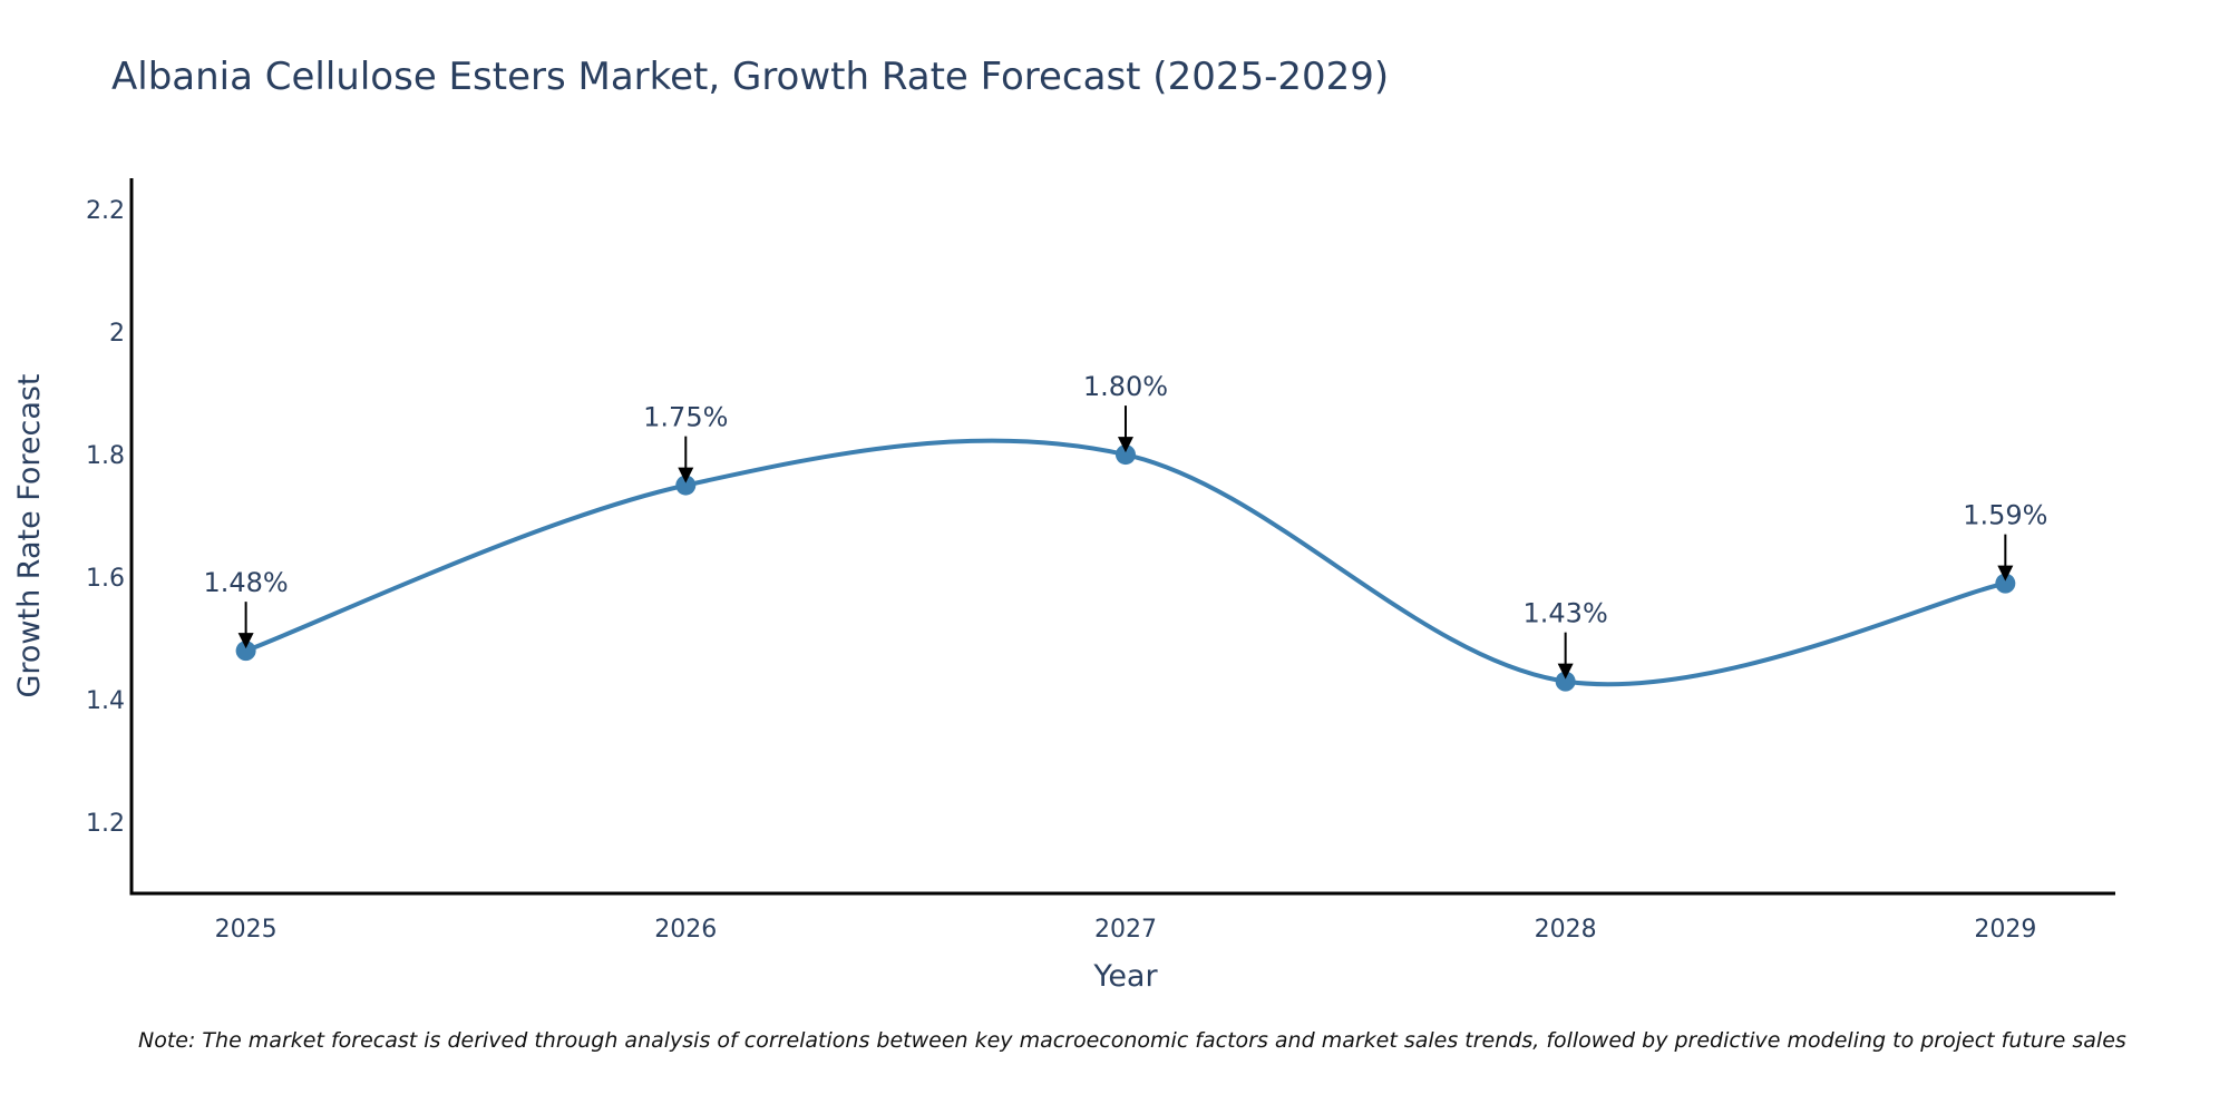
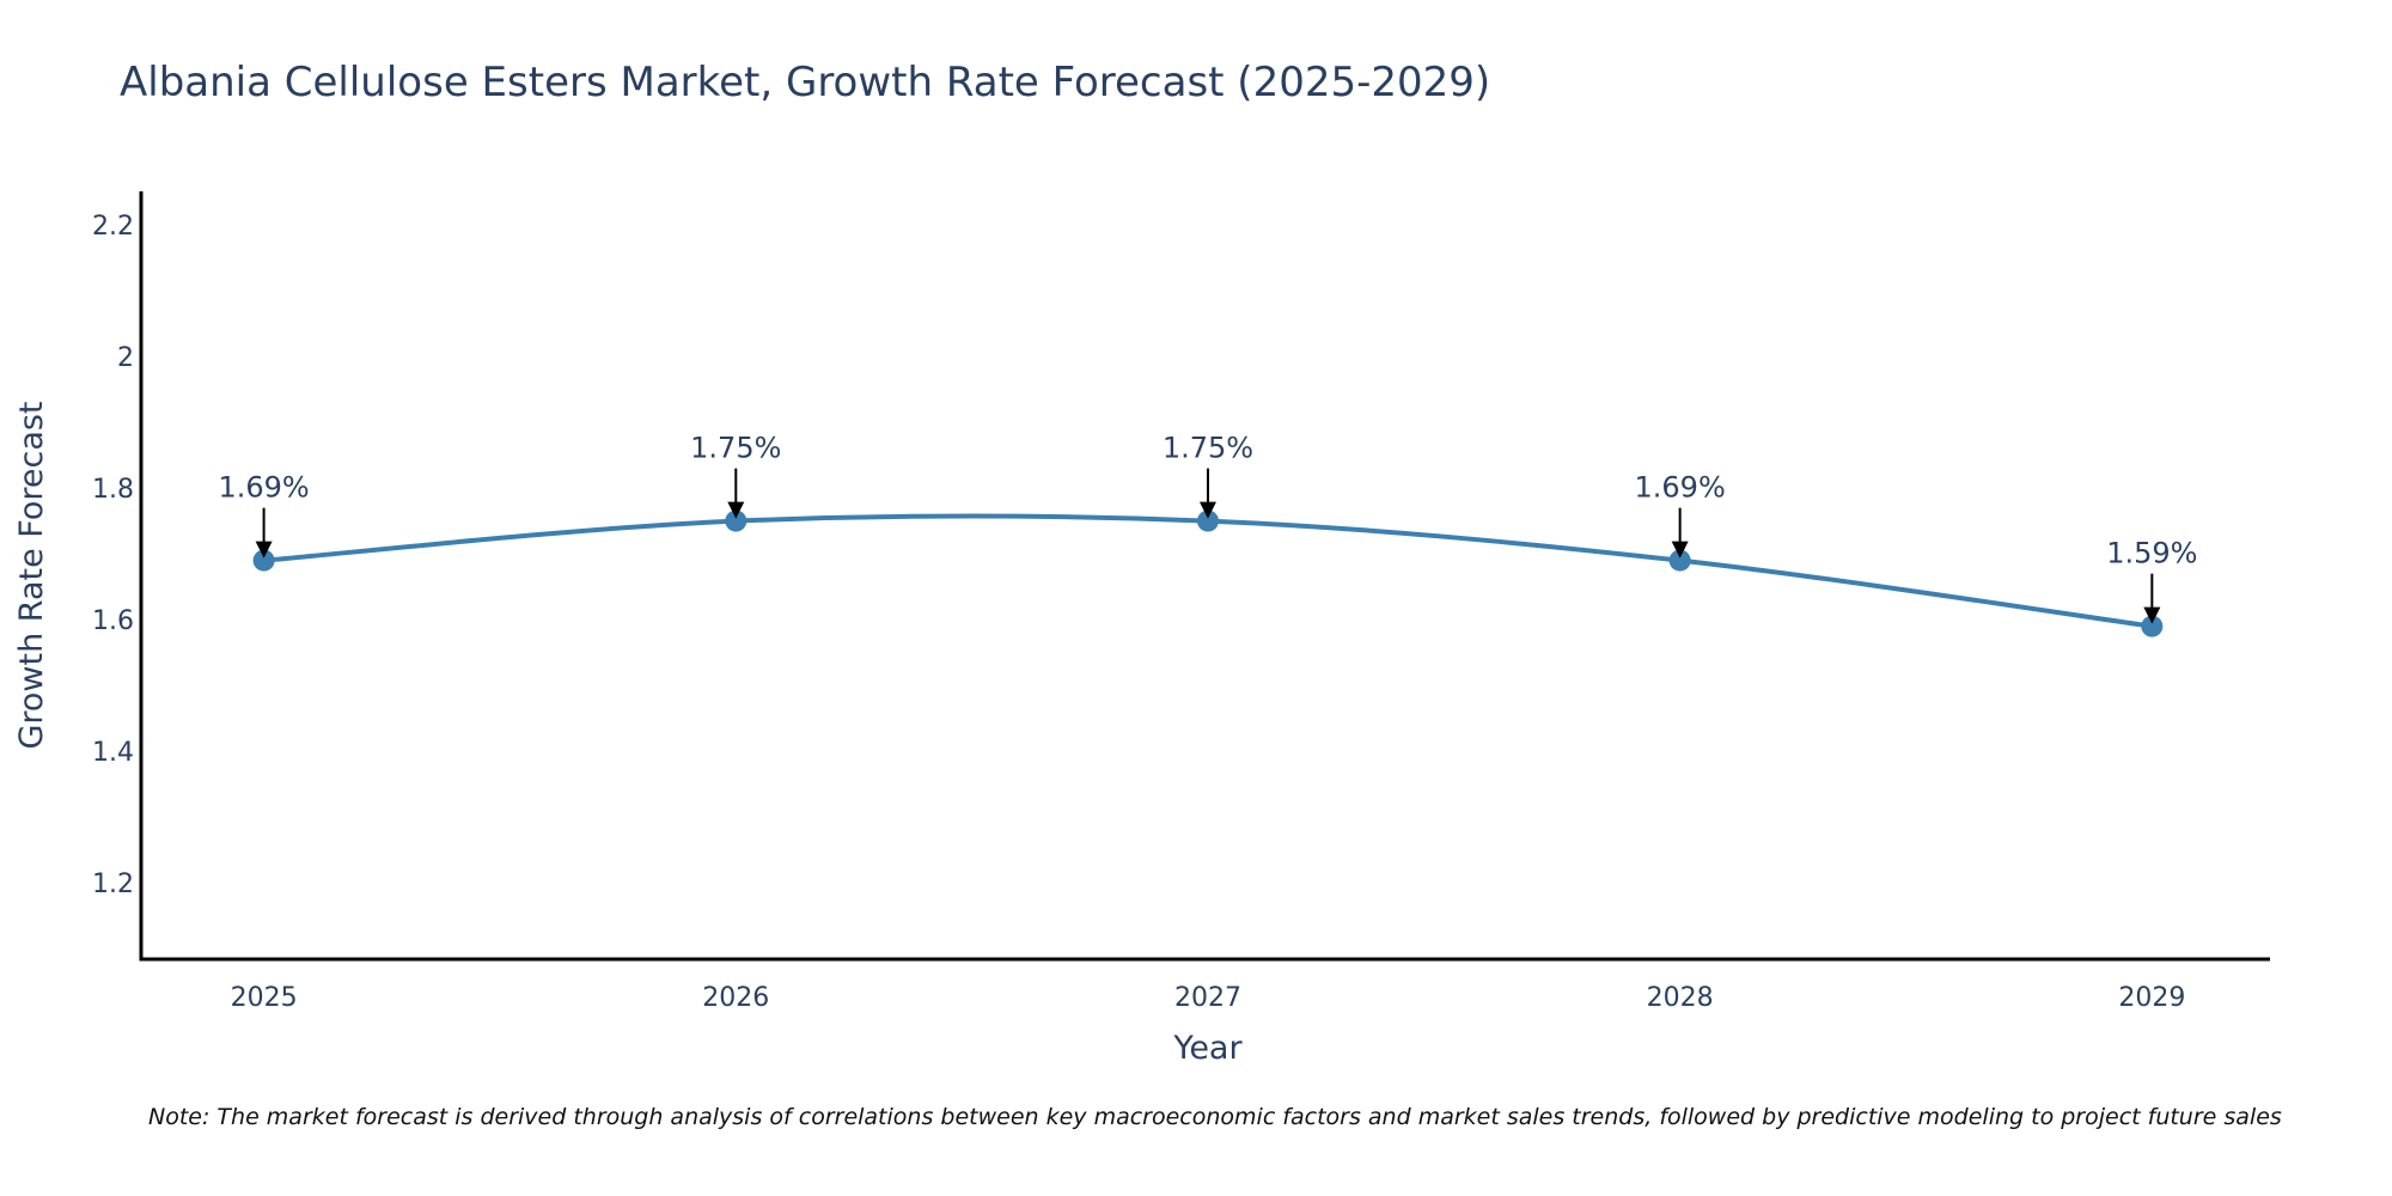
2025: 1.48% -> 1.69%
2027: 1.80% -> 1.75%
2028: 1.43% -> 1.69%
